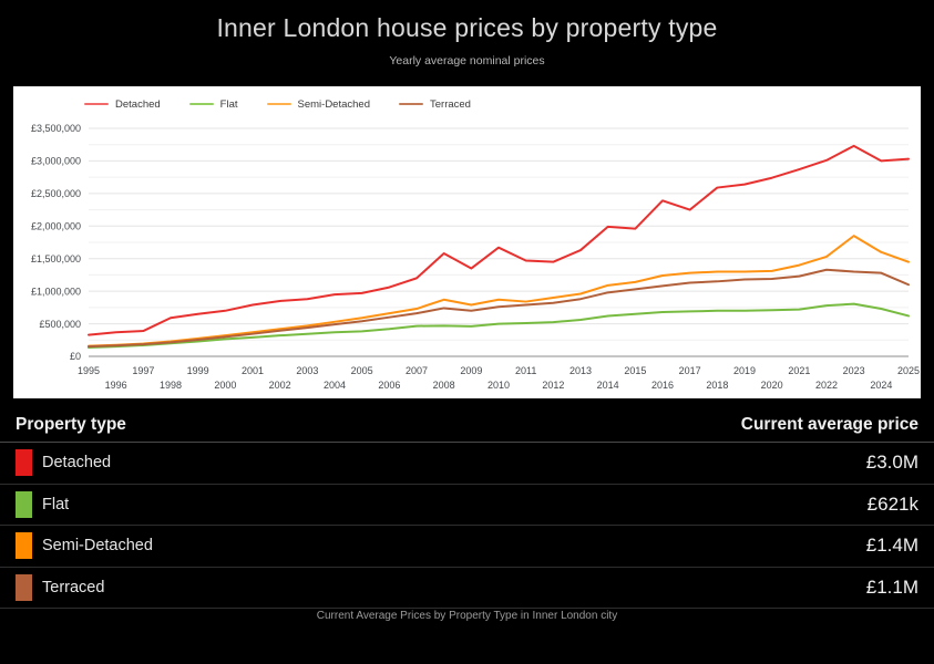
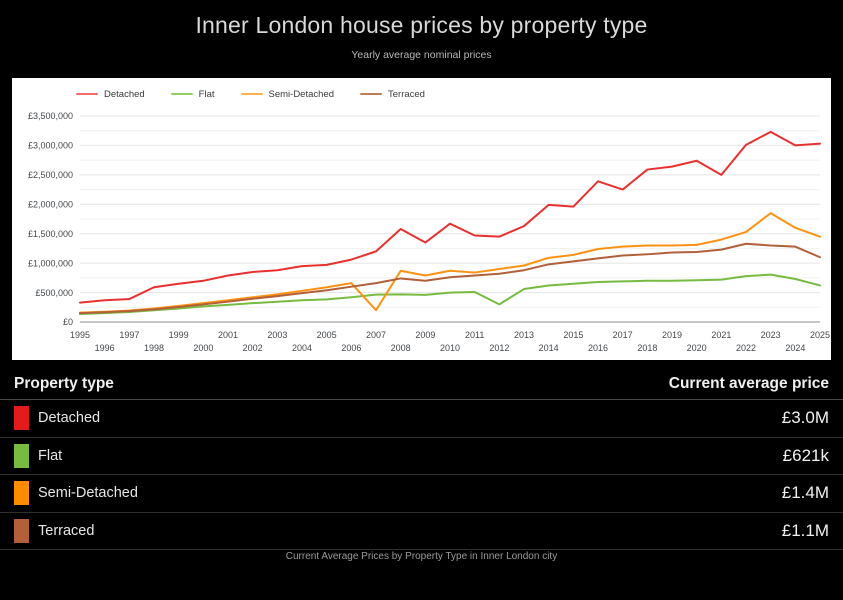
Semi-Detached/2007: £700000 -> £200000
Flat/2012: £500000 -> £300000
Detached/2021: £2900000 -> £2500000
